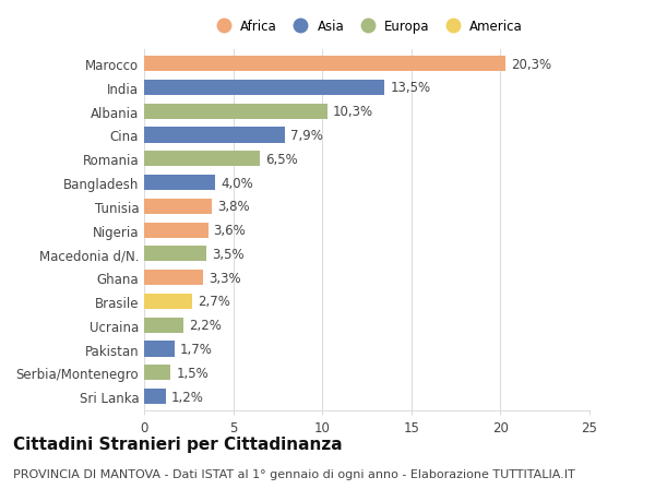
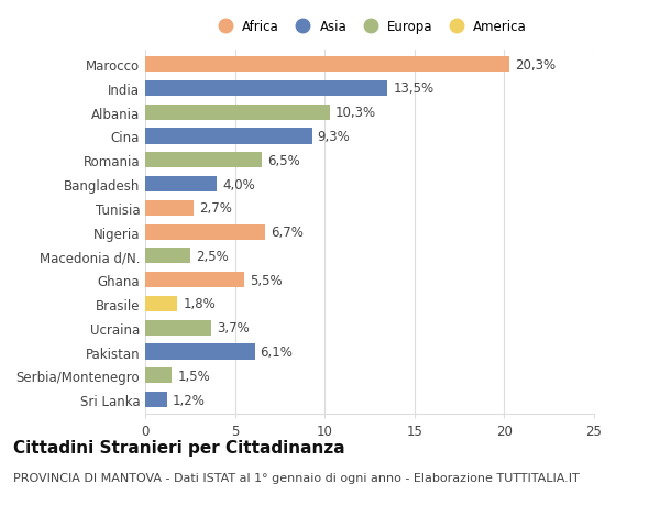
Cina: 7,9% -> 9,3%
Tunisia: 3,8% -> 2,7%
Nigeria: 3,6% -> 6,7%
Macedonia d/N.: 3,5% -> 2,5%
Ghana: 3,3% -> 5,5%
Brasile: 2,7% -> 1,8%
Ucraina: 2,2% -> 3,7%
Pakistan: 1,7% -> 6,1%
